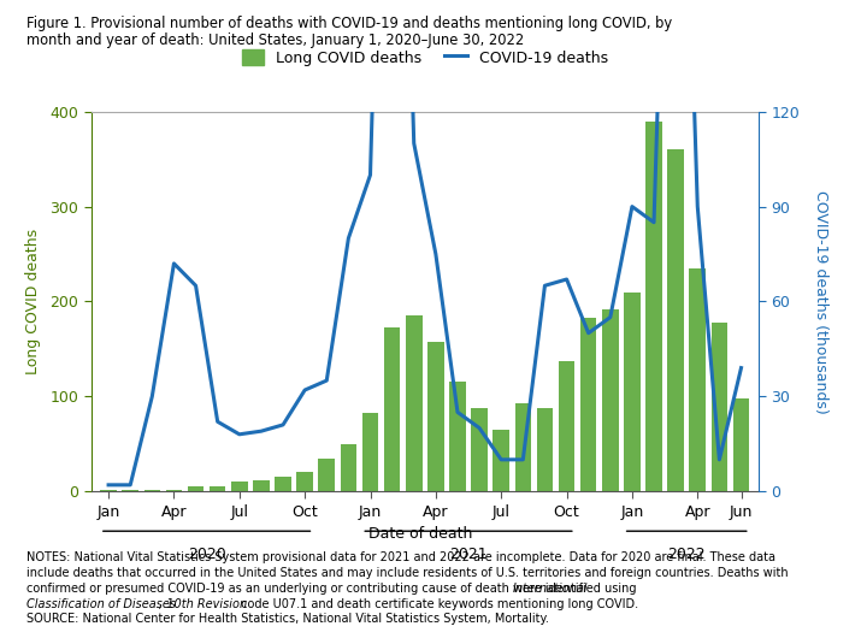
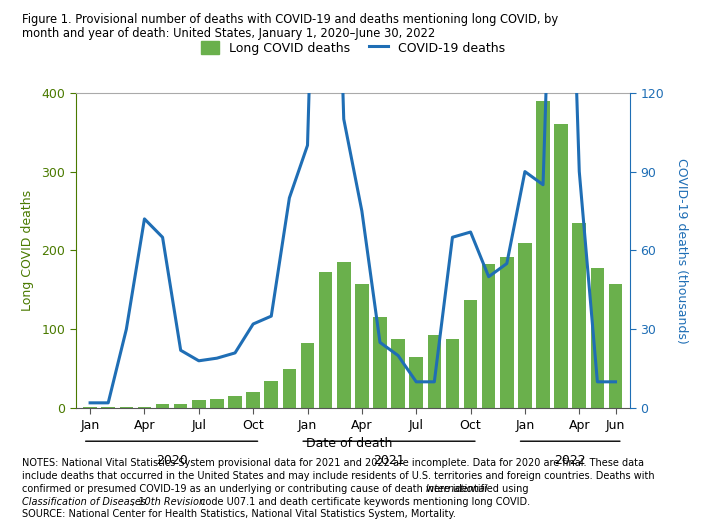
Long COVID deaths/Jun: 98 -> 158
COVID-19 deaths/Jun: 39 -> 10
